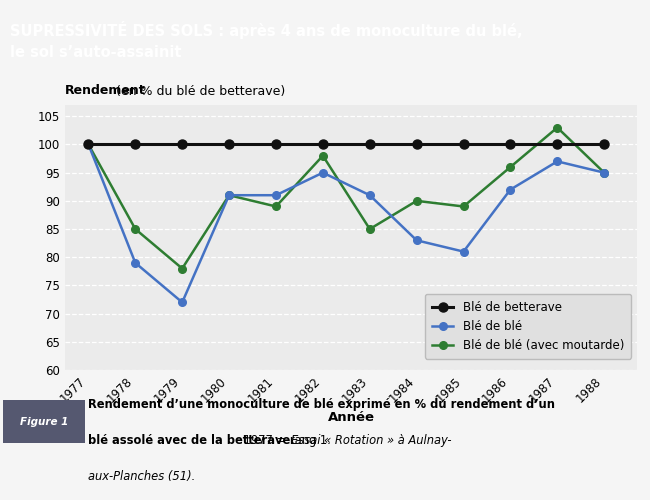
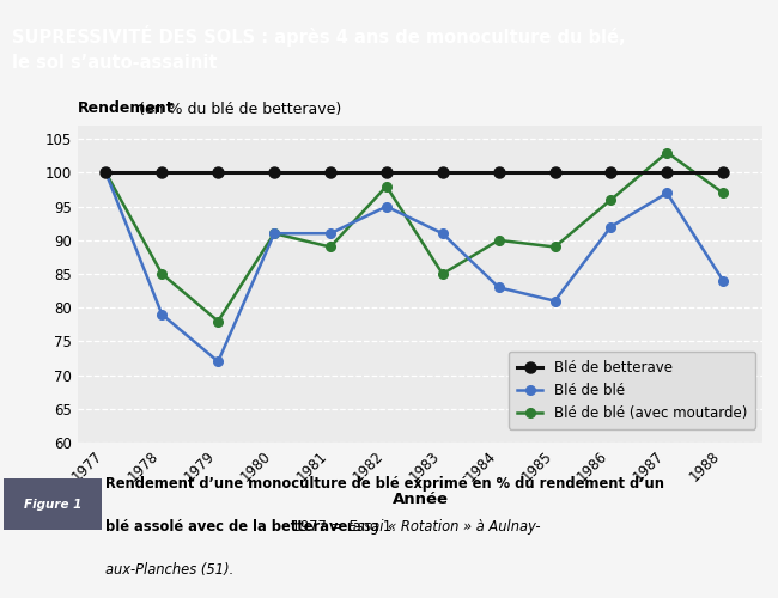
Blé de blé/1988: 95 -> 84
Blé de blé (avec moutarde)/1988: 95 -> 97
